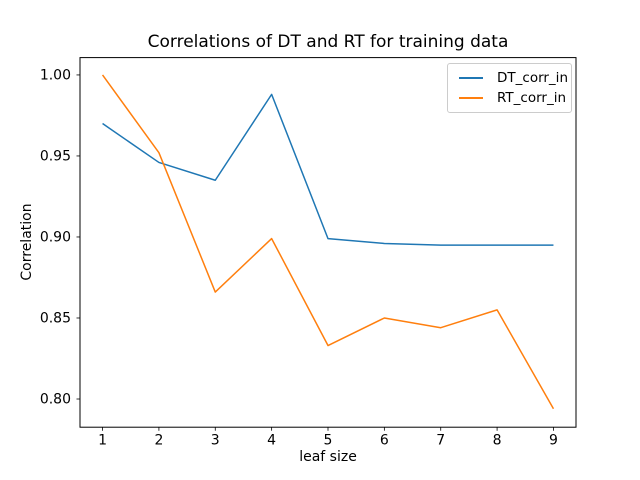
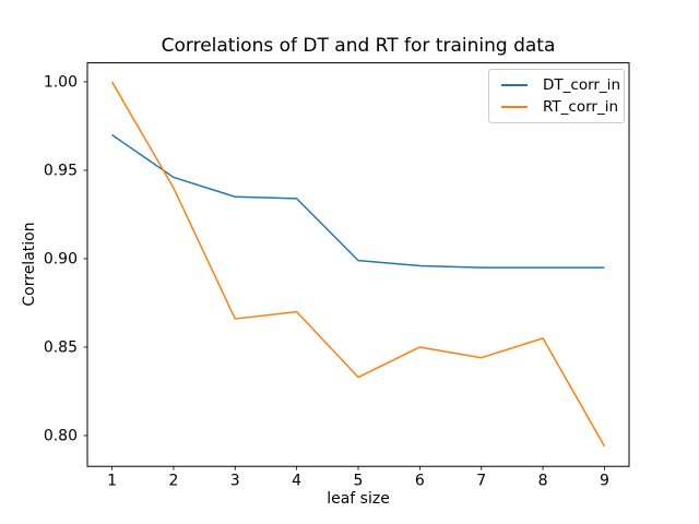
RT_corr_in/2: 0.952 -> 0.940
DT_corr_in/4: 0.988 -> 0.934
RT_corr_in/4: 0.899 -> 0.870
